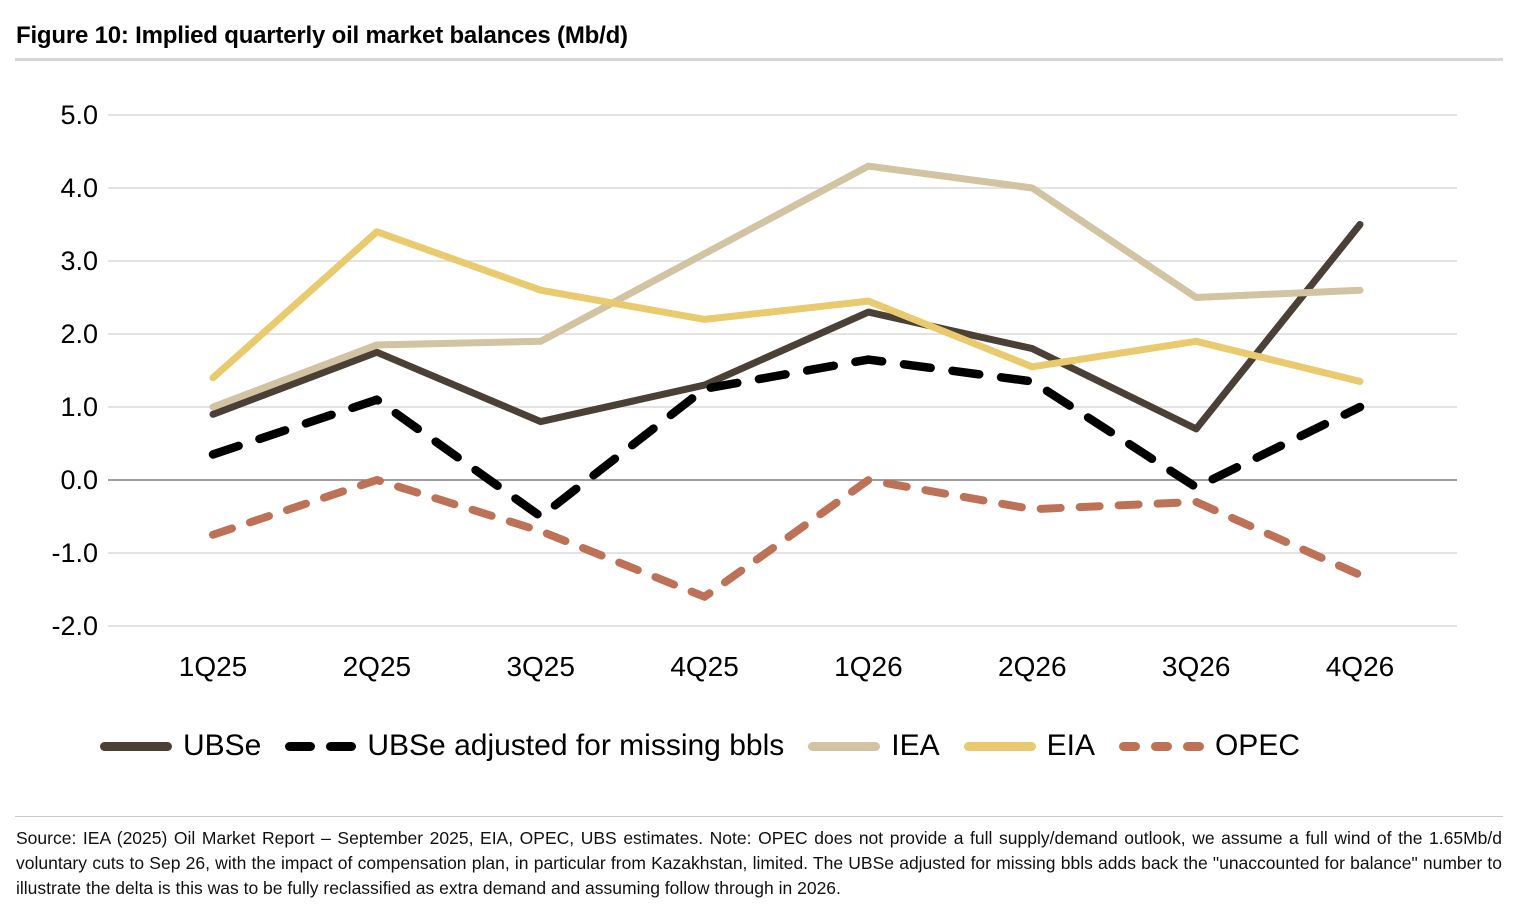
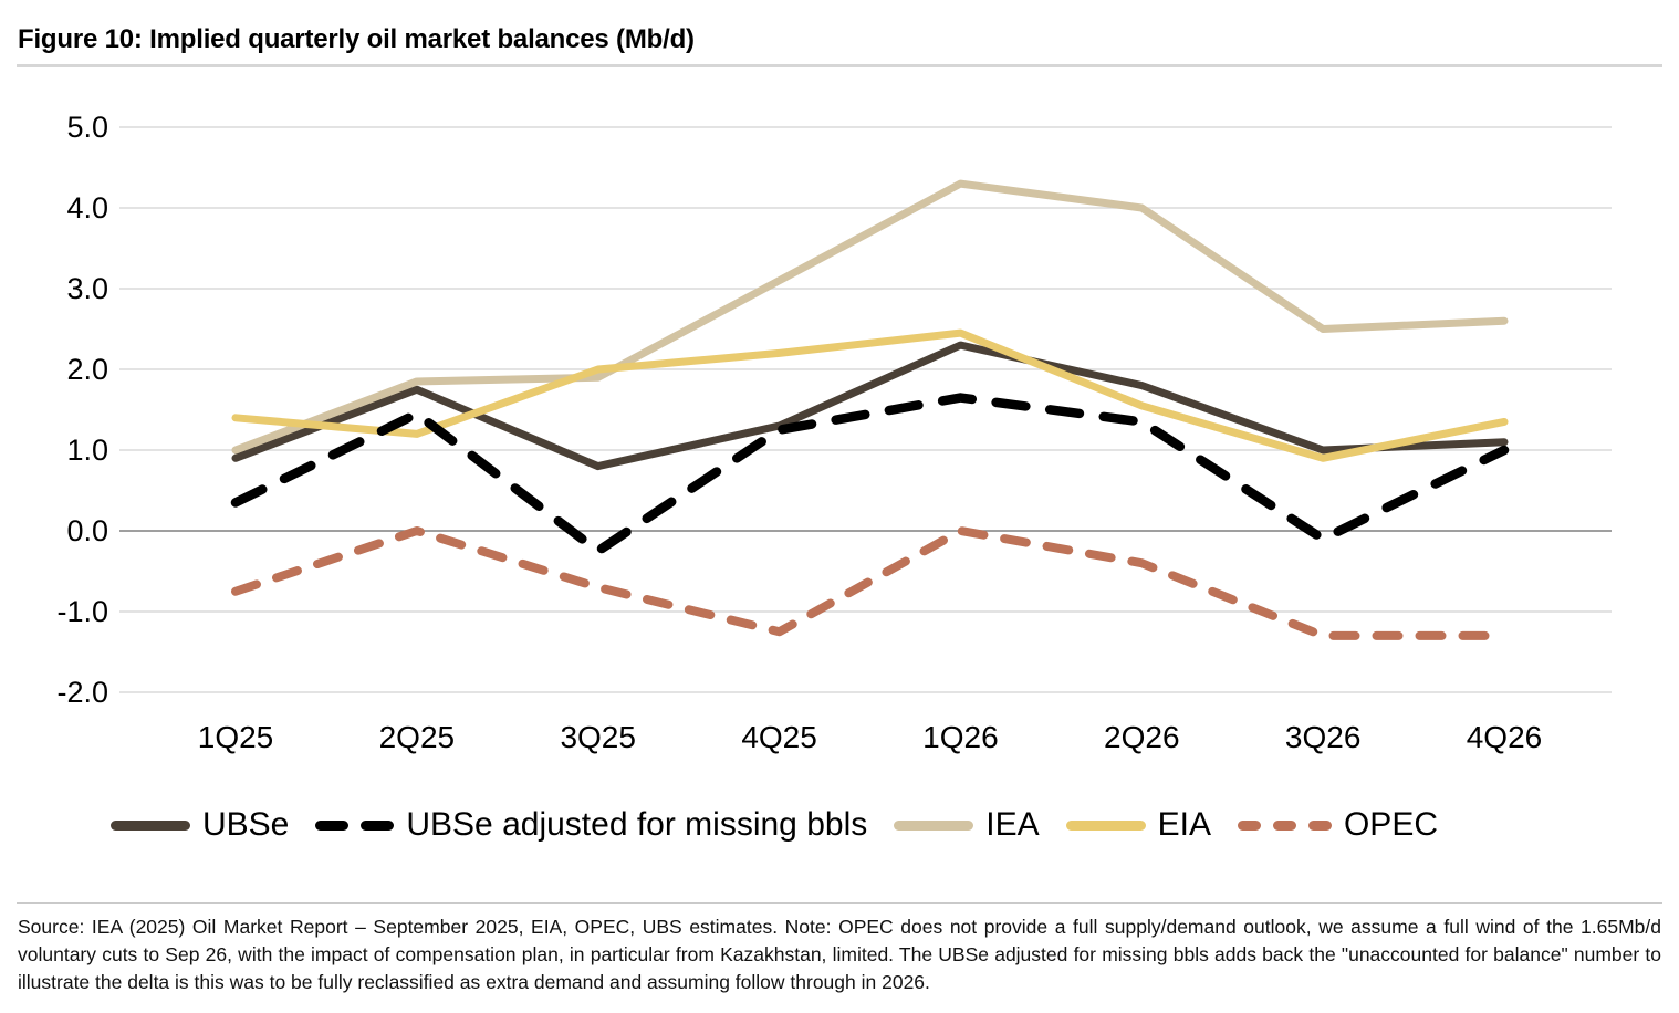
UBSe adjusted for missing bbls/2Q25: 1.1 -> 1.4
EIA/2Q25: 3.4 -> 1.2
UBSe adjusted for missing bbls/3Q25: -0.5 -> -0.2
EIA/3Q25: 2.6 -> 2.0
OPEC/4Q25: -1.6 -> -1.2
UBSe/3Q26: 0.7 -> 1.0
EIA/3Q26: 1.9 -> 0.9
OPEC/3Q26: -0.3 -> -1.3
UBSe/4Q26: 3.5 -> 1.1
